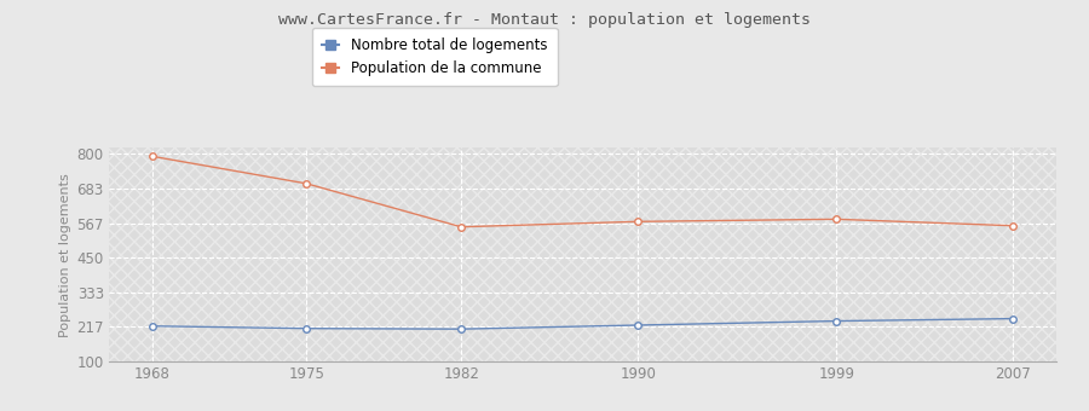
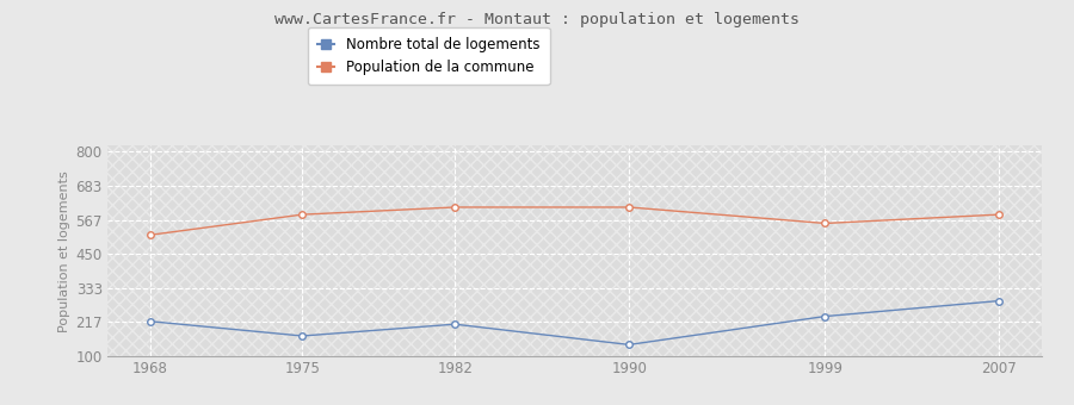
Population de la commune/1968: 792 -> 515
Nombre total de logements/1975: 212 -> 170
Population de la commune/1975: 700 -> 585
Population de la commune/1982: 554 -> 610
Nombre total de logements/1990: 223 -> 140
Population de la commune/1990: 572 -> 610
Population de la commune/1999: 580 -> 555
Nombre total de logements/2007: 245 -> 290
Population de la commune/2007: 558 -> 585
